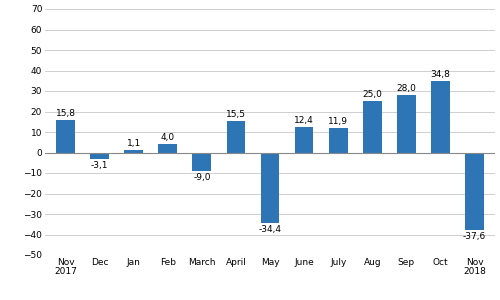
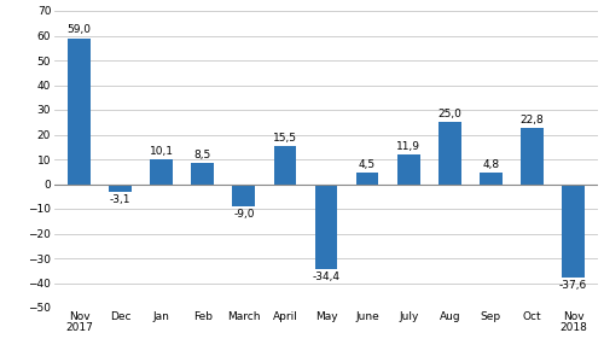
Nov 2017: 15,8 -> 59,0
Jan: 1,1 -> 10,1
Feb: 4,0 -> 8,5
June: 12,4 -> 4,5
Sep: 28,0 -> 4,8
Oct: 34,8 -> 22,8
